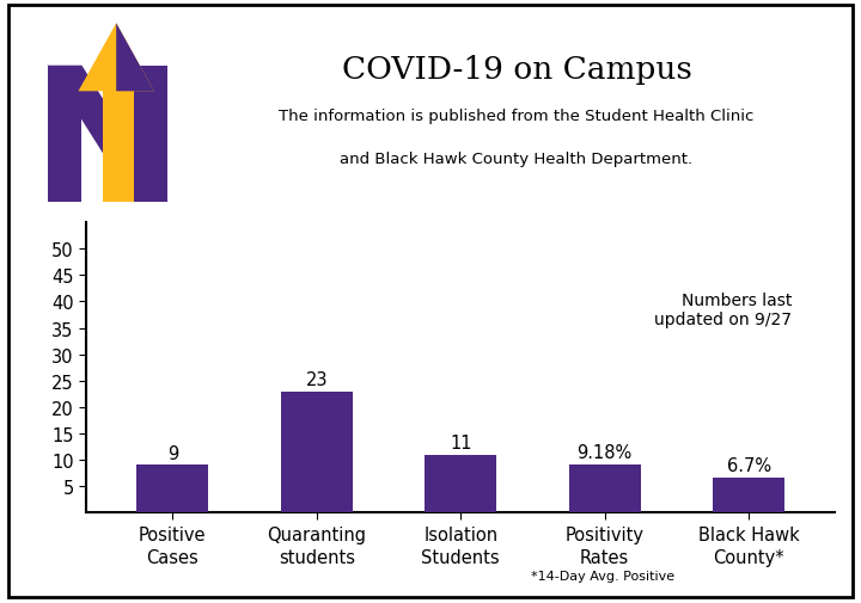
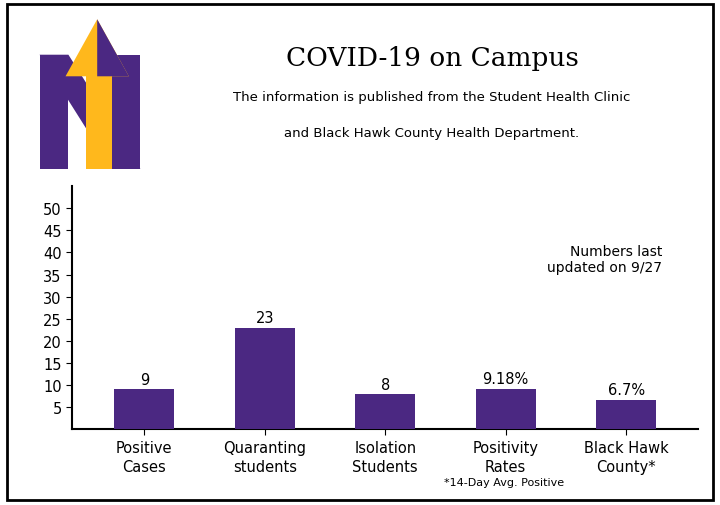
Isolation Students: 11 -> 8
